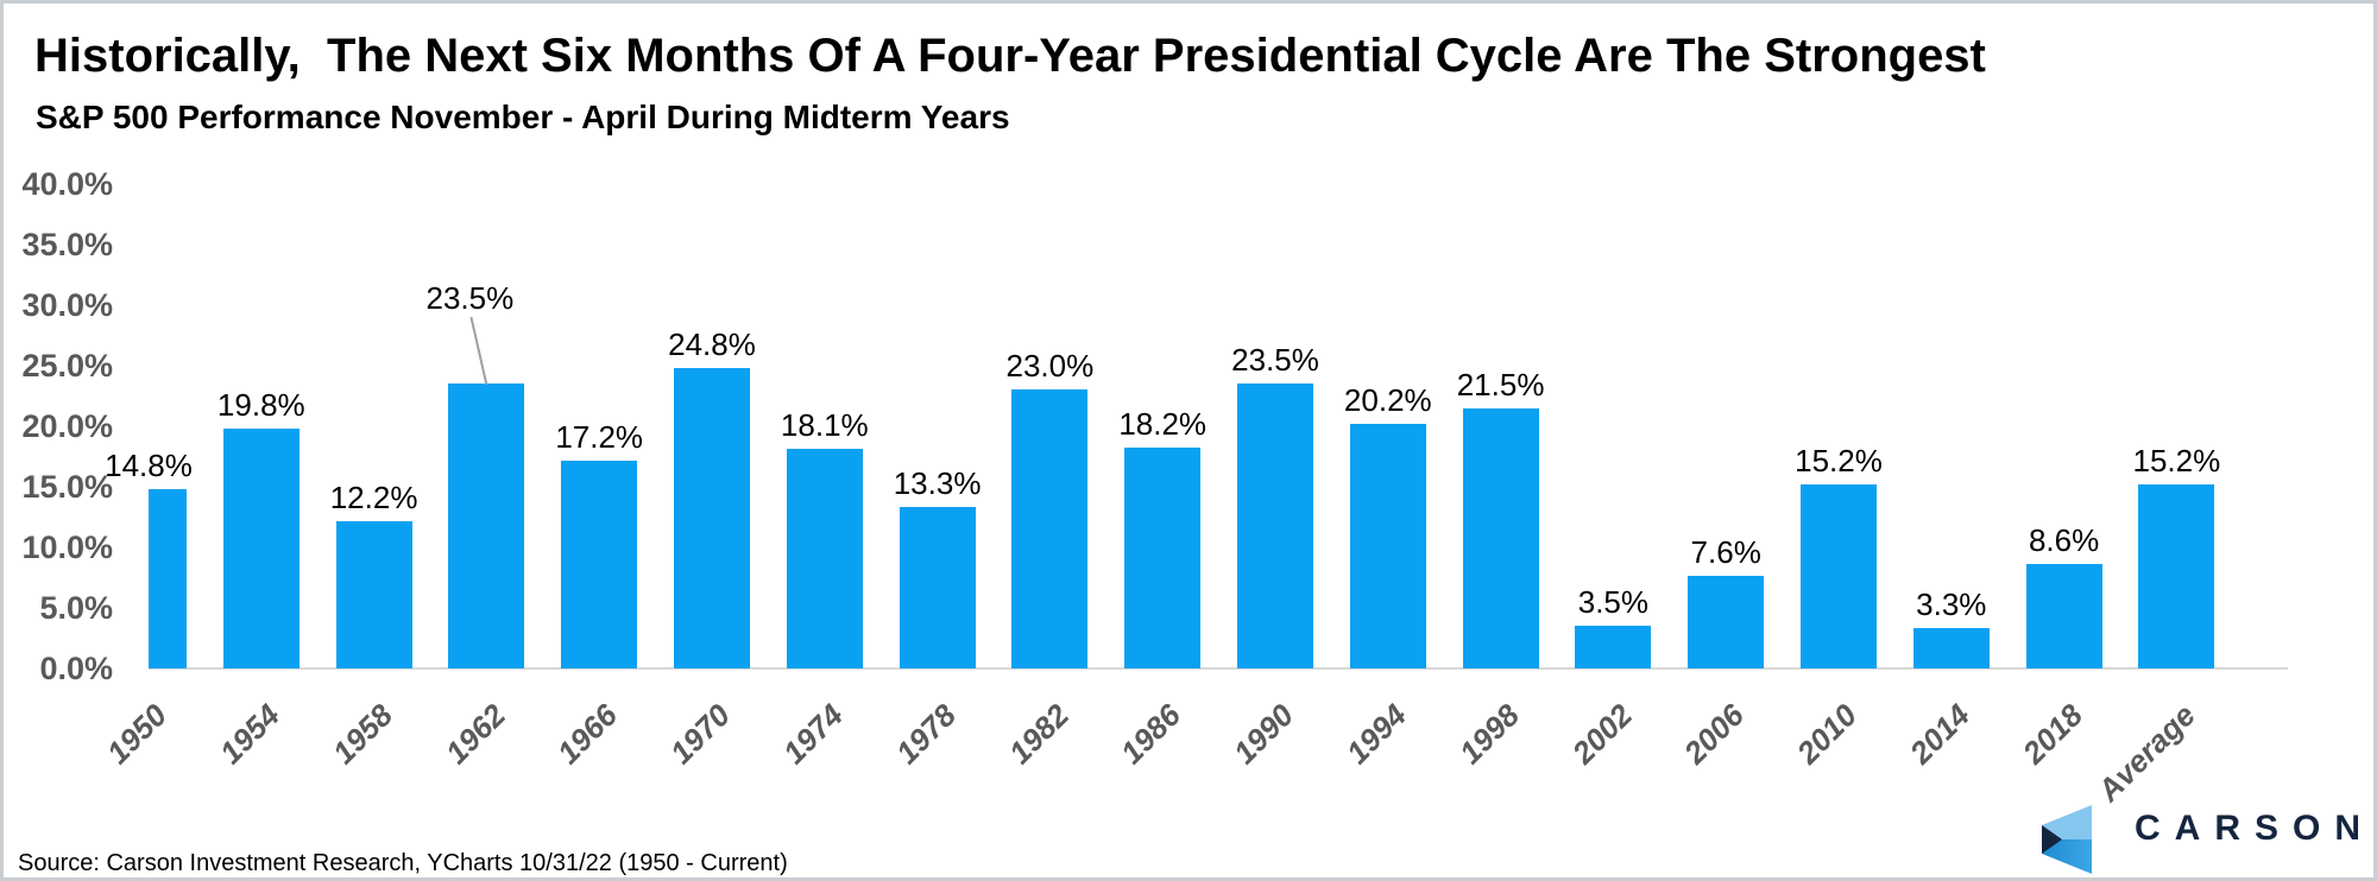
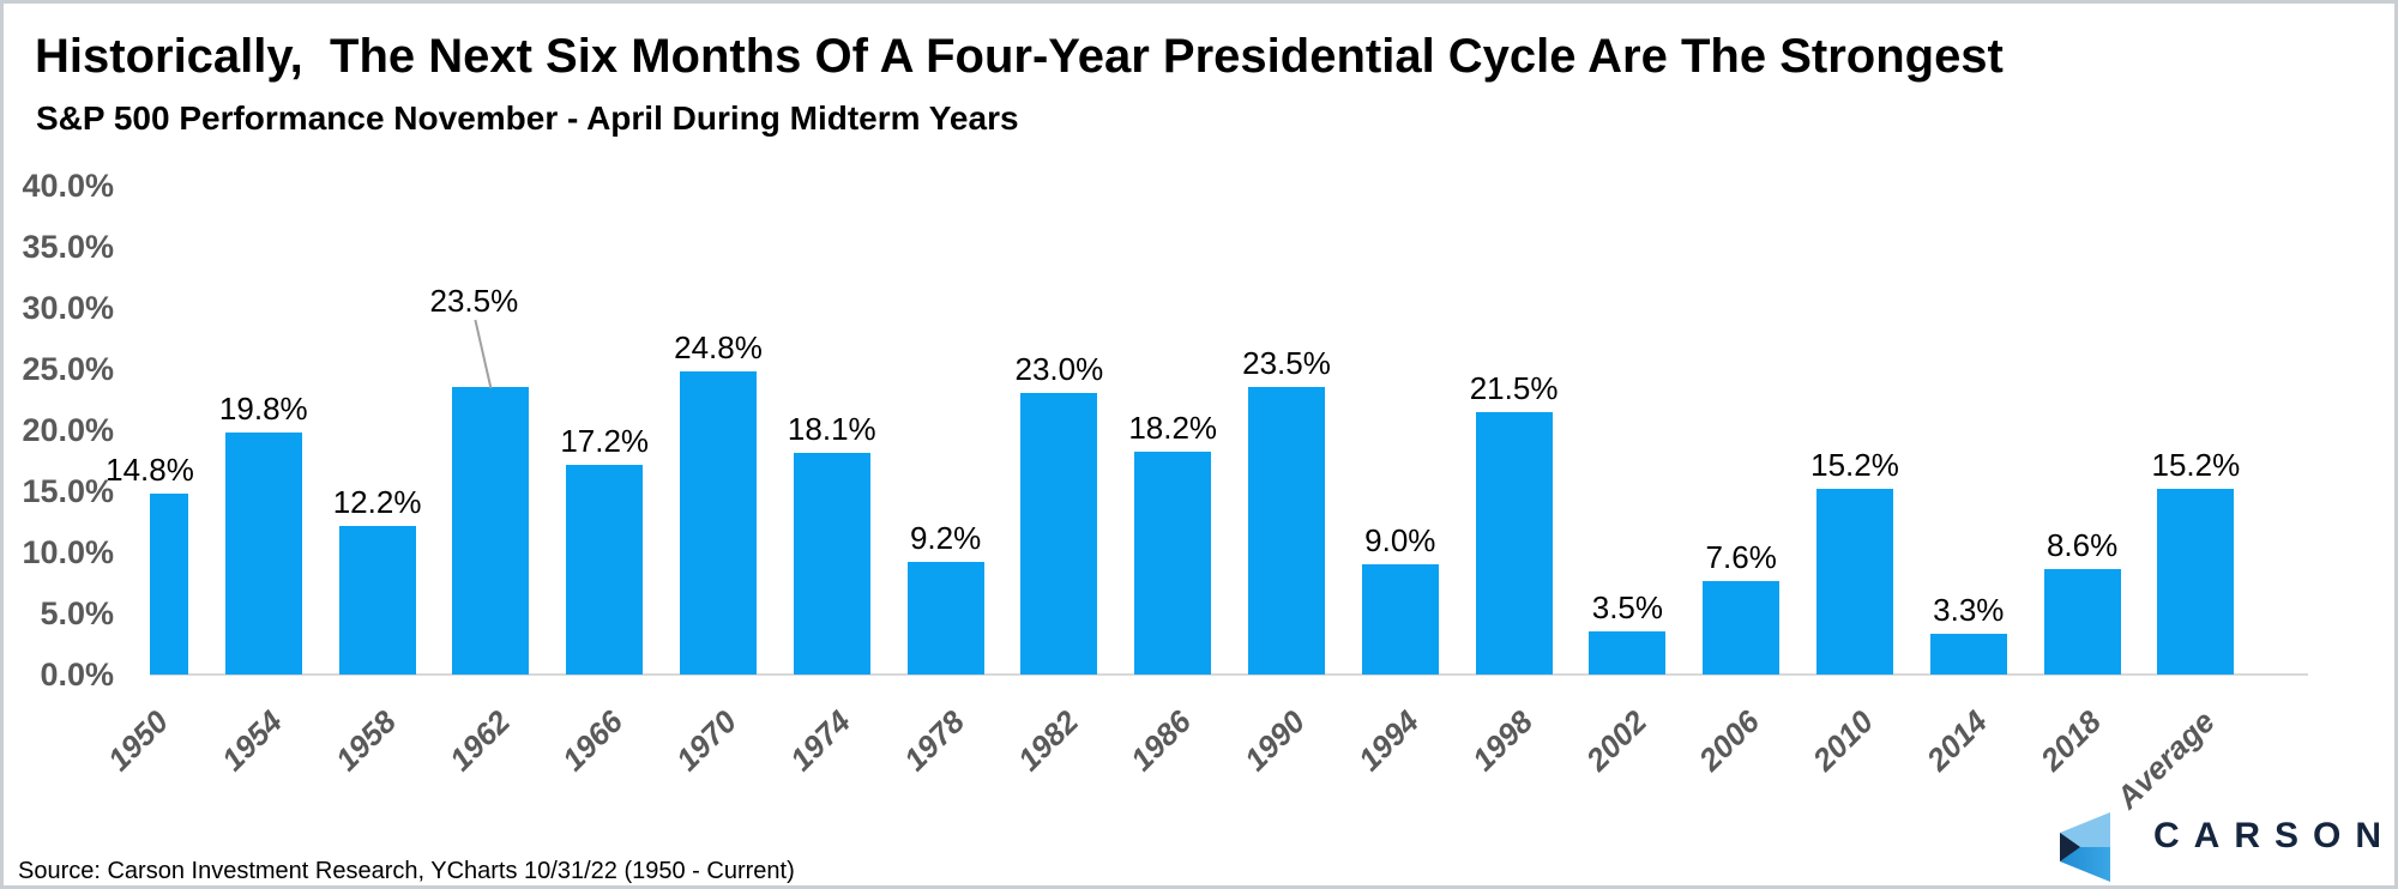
1978: 13.3% -> 9.2%
1994: 20.2% -> 9.0%
